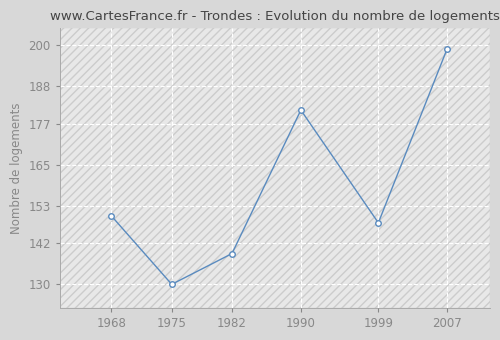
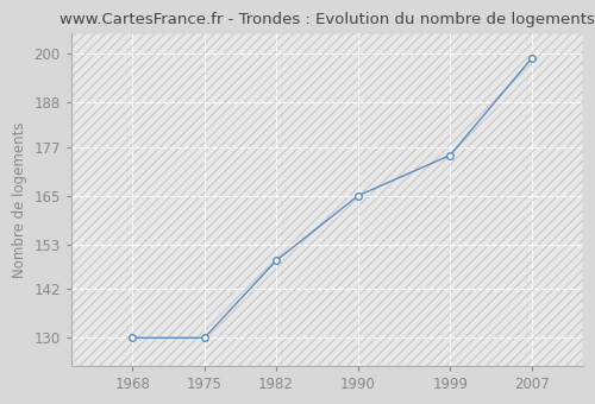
1968: 150 -> 130
1982: 139 -> 149
1990: 181 -> 165
1999: 148 -> 175
